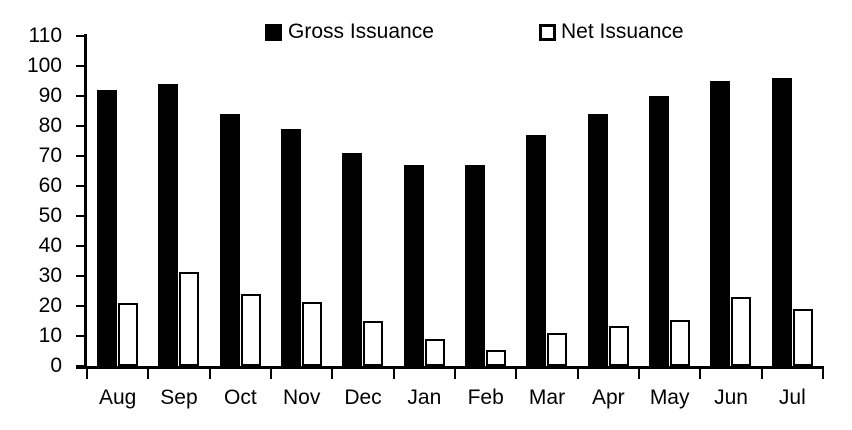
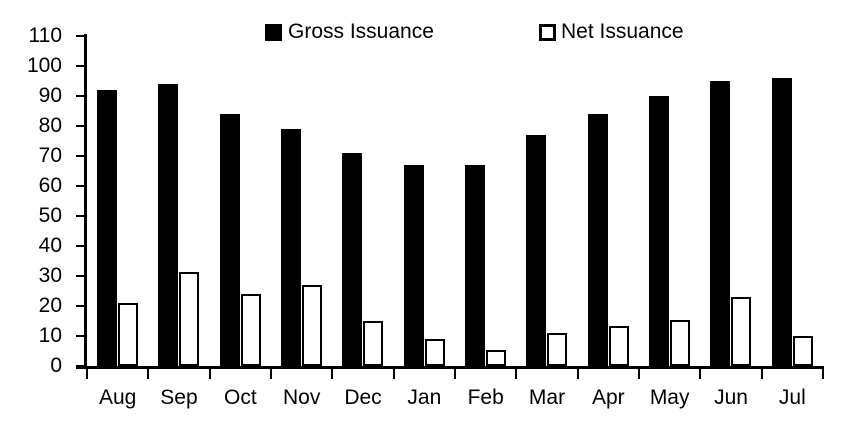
Net Issuance/Nov: 22 -> 27
Net Issuance/Jul: 19 -> 10
